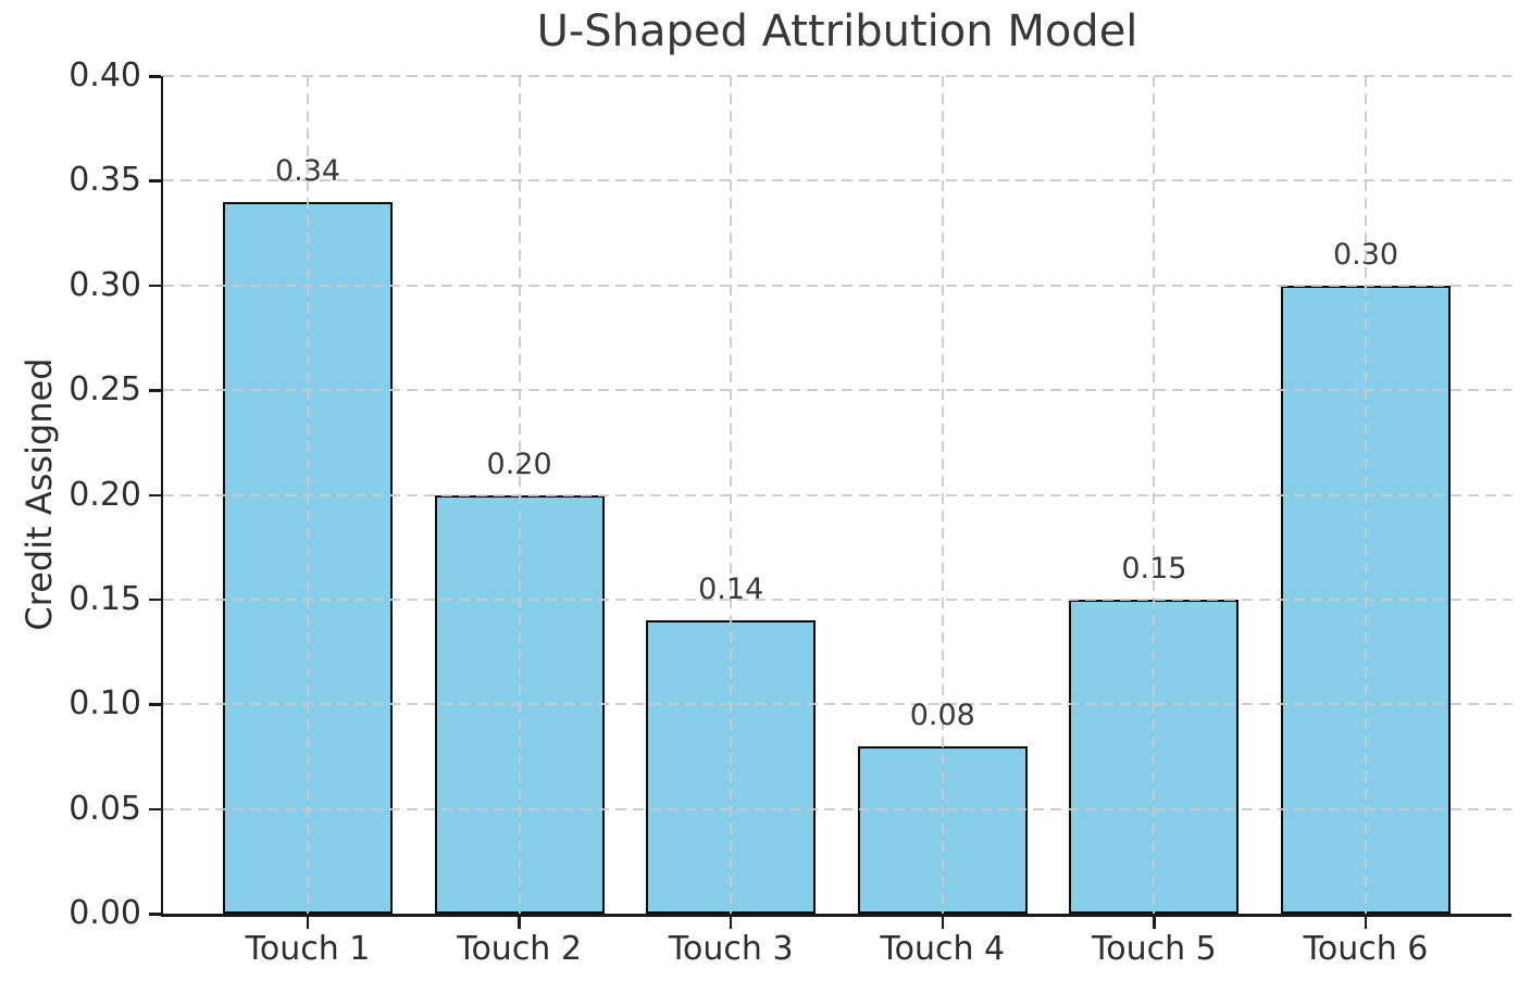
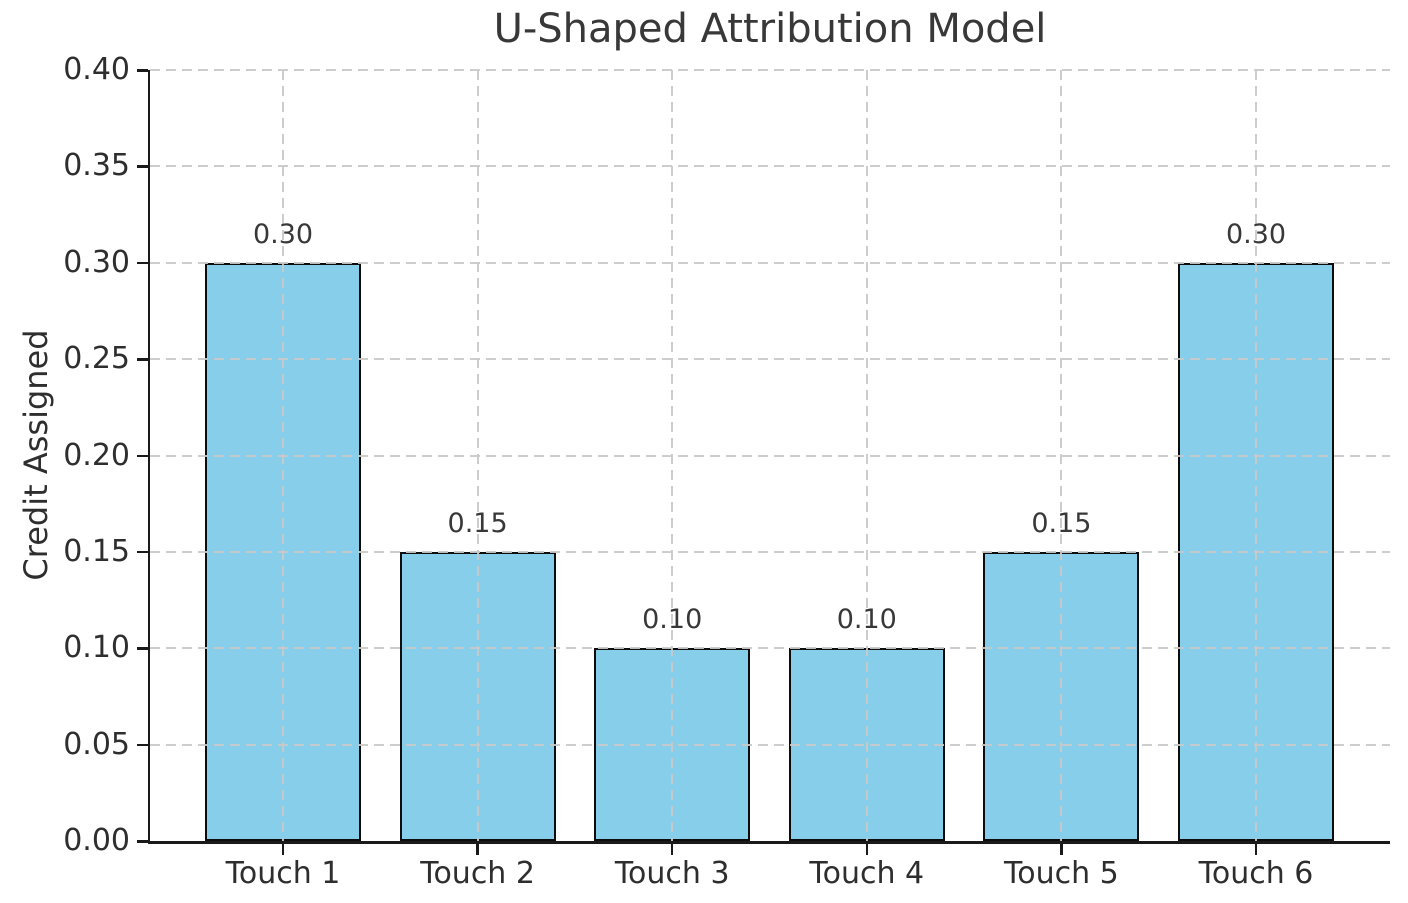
Touch 1: 0.34 -> 0.30
Touch 2: 0.20 -> 0.15
Touch 3: 0.14 -> 0.10
Touch 4: 0.08 -> 0.10
